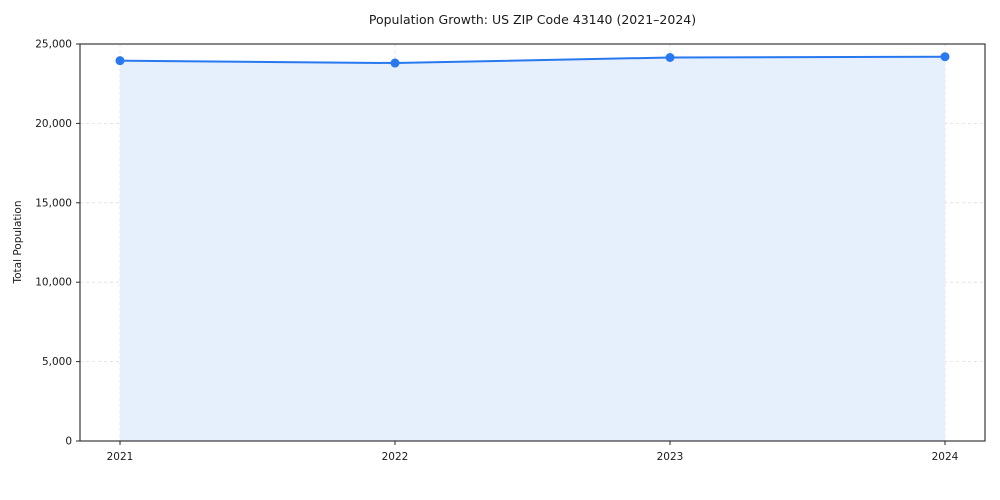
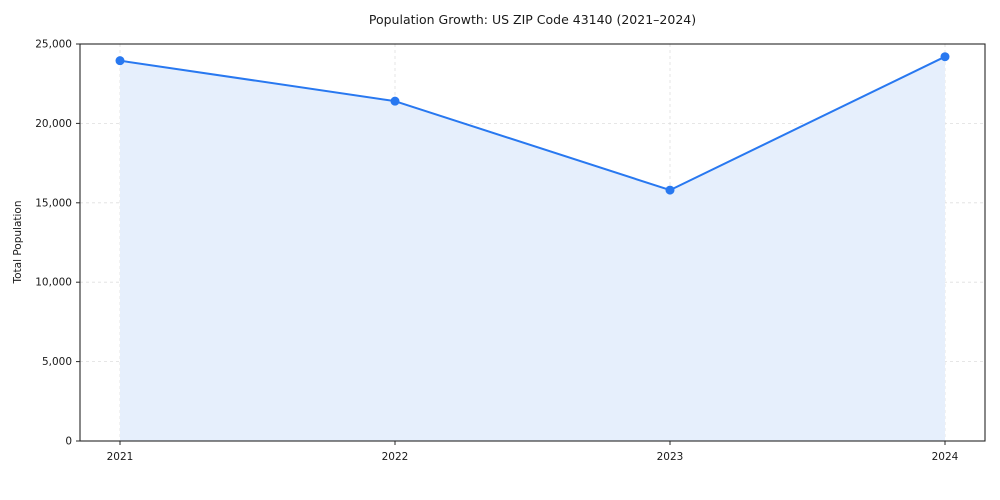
2022: 23800 -> 21400
2023: 24200 -> 15800
